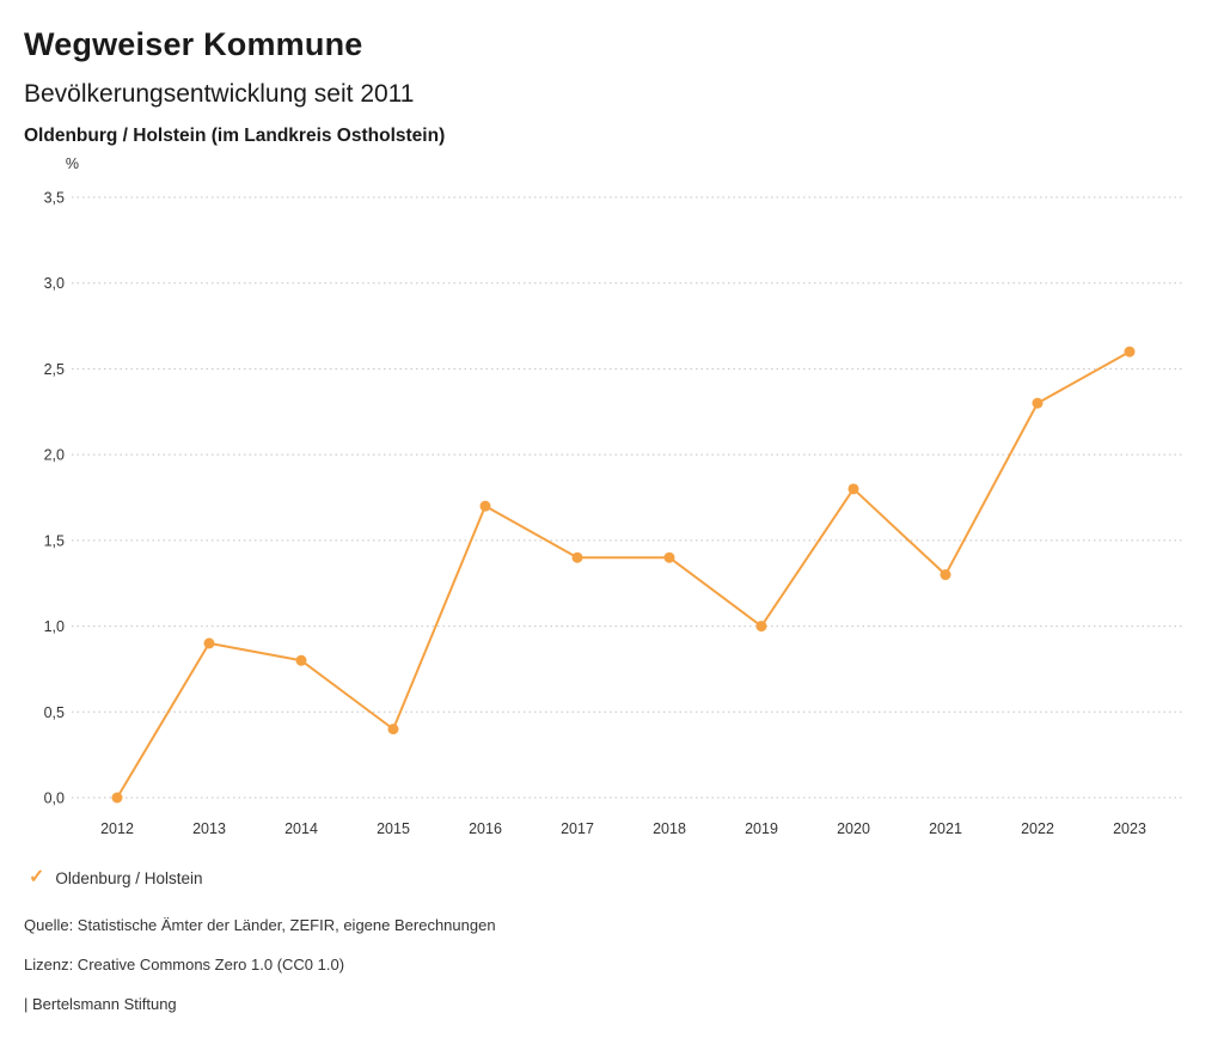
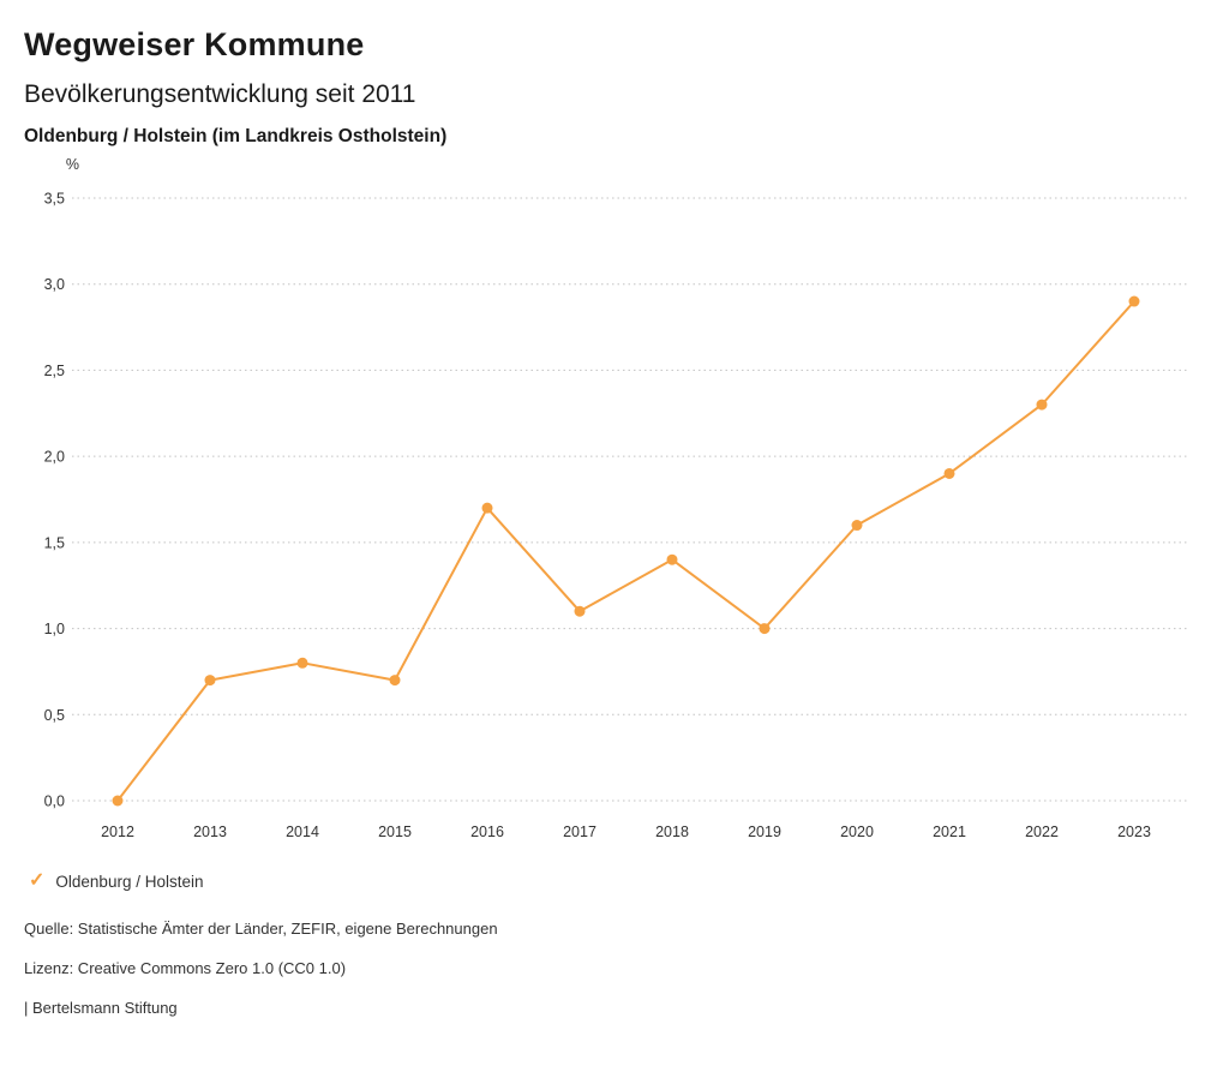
2013: 0,9 -> 0,7
2015: 0,4 -> 0,7
2017: 1,4 -> 1,1
2020: 1,8 -> 1,6
2021: 1,3 -> 1,9
2023: 2,6 -> 2,9
